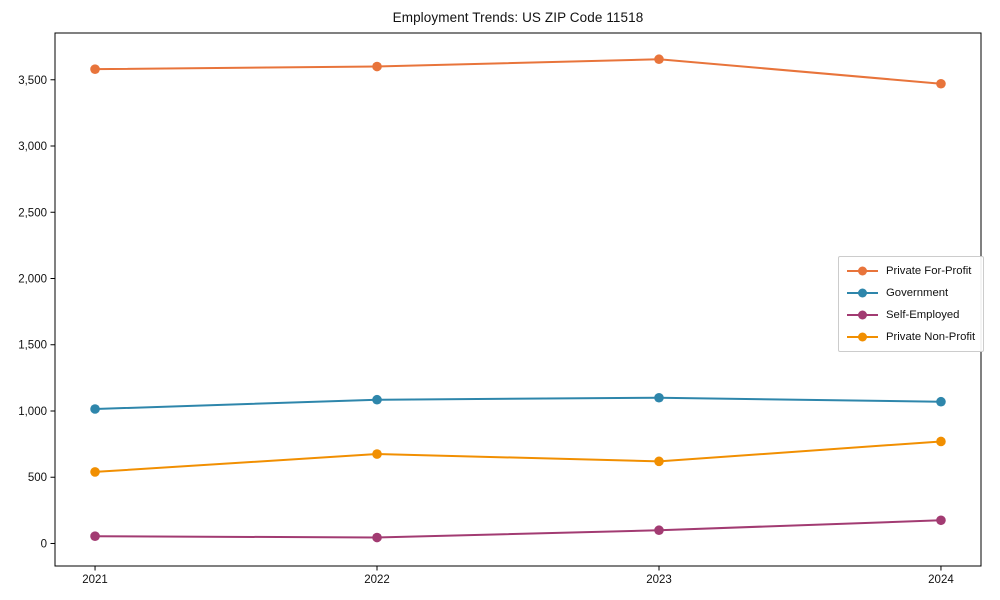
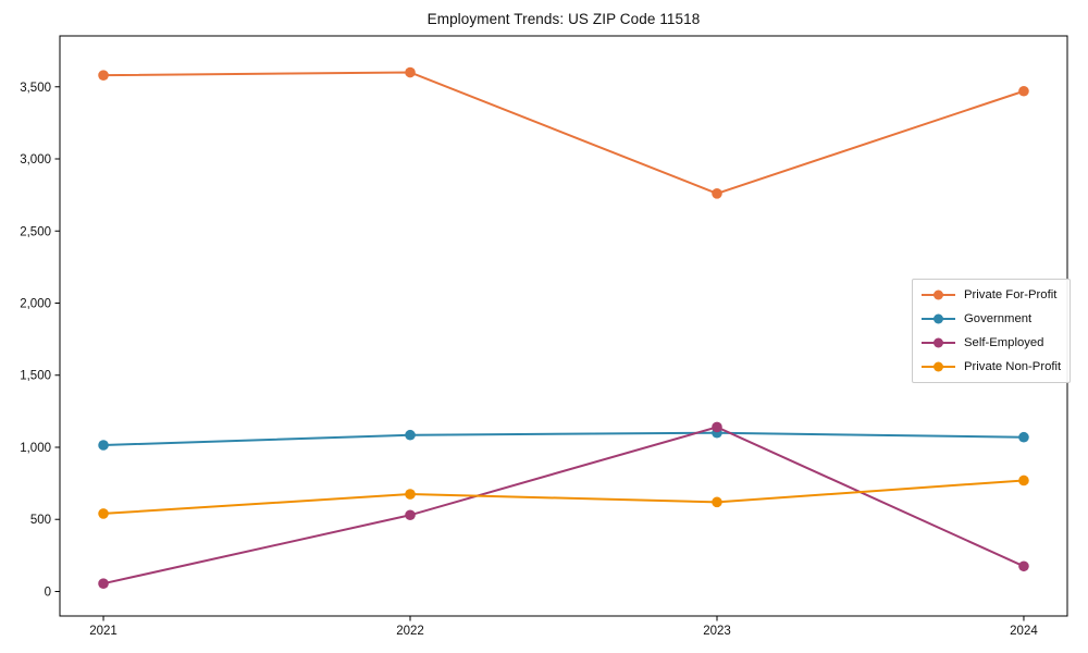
Self-Employed/2022: 40 -> 530
Private For-Profit/2023: 3660 -> 2760
Self-Employed/2023: 100 -> 1140
